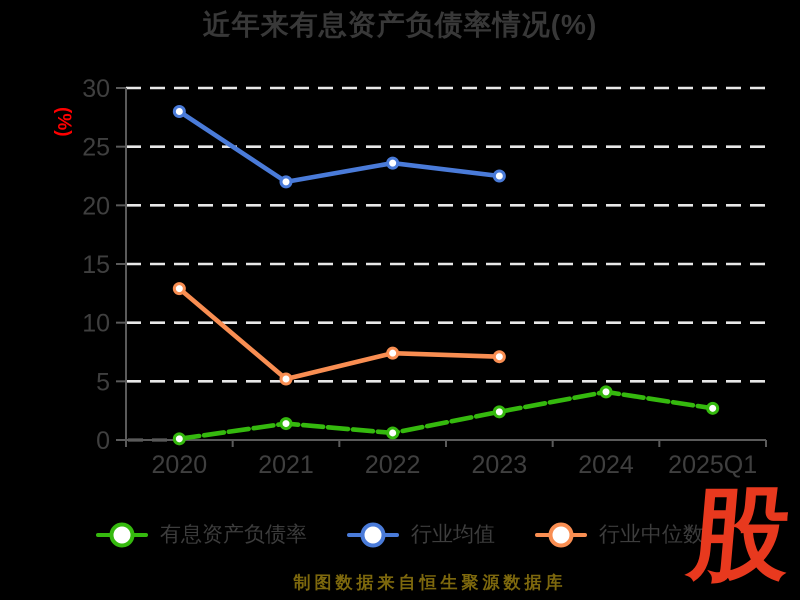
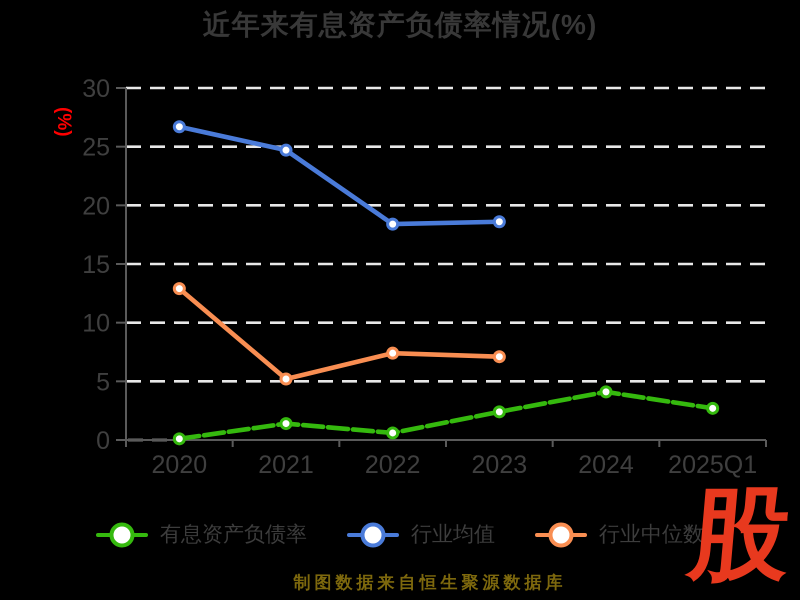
行业均值/2020: 28.0 -> 26.7
行业均值/2021: 22.0 -> 24.7
行业均值/2022: 23.6 -> 18.4
行业均值/2023: 22.5 -> 18.6
